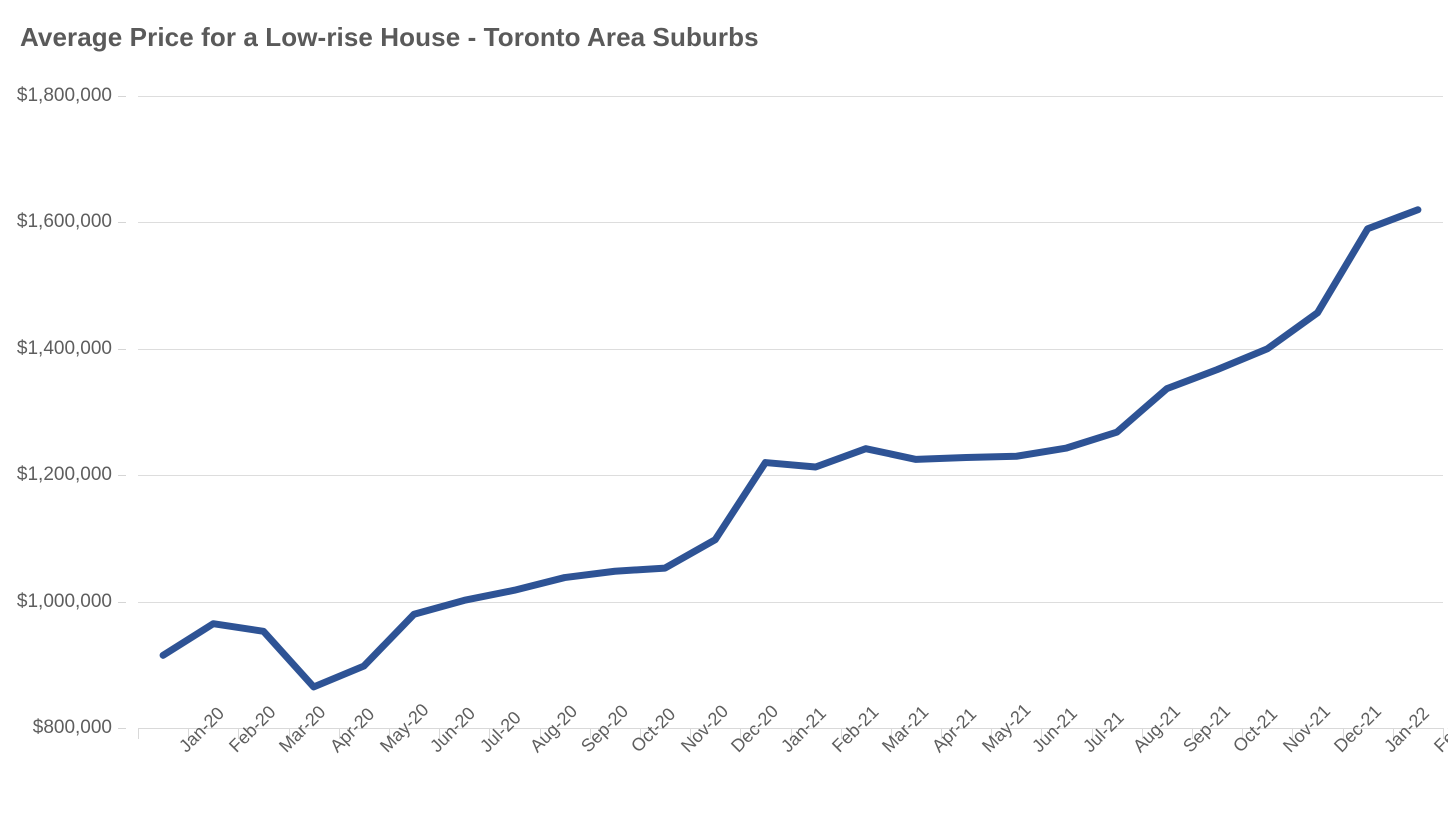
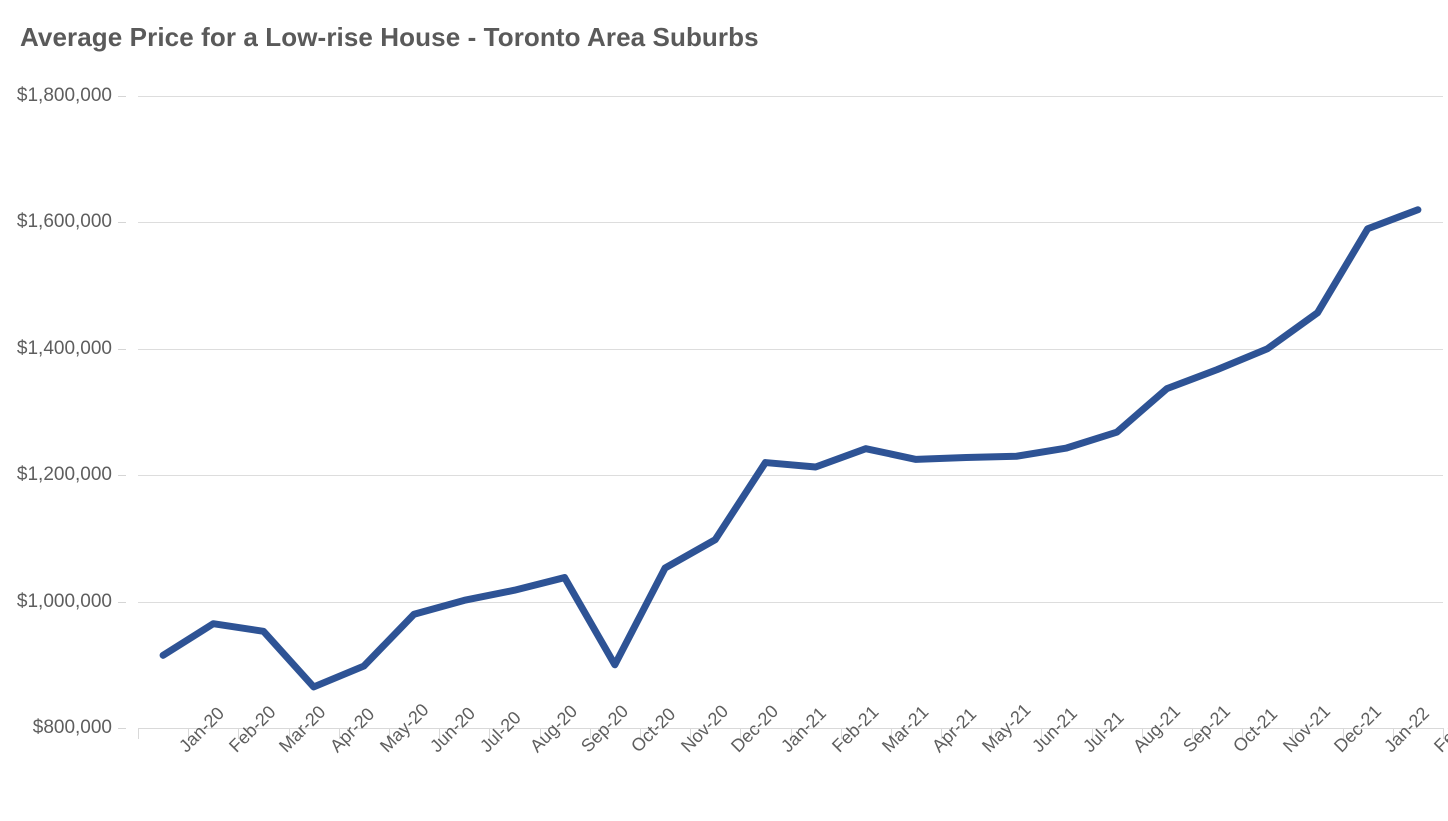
Oct-20: $1050000 -> $900000
